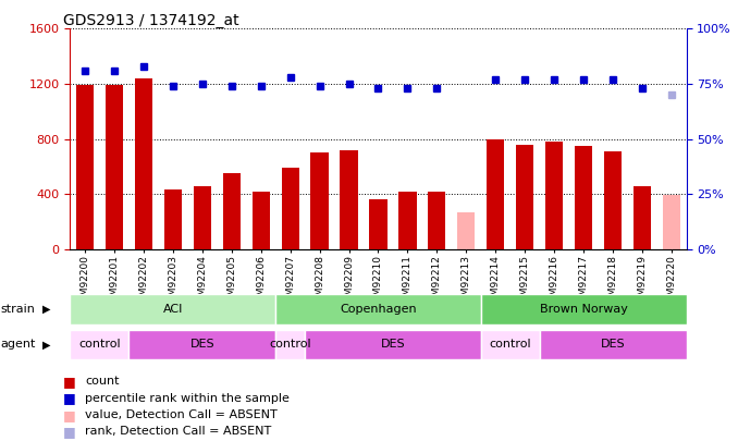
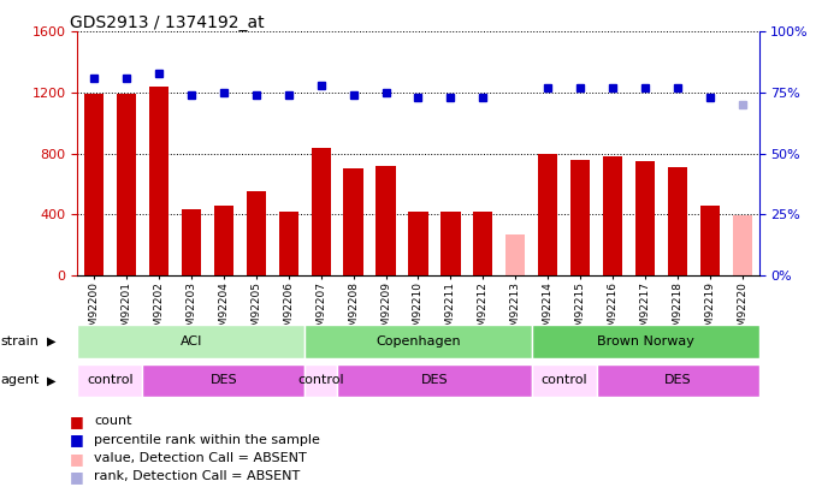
GSM92207: 590 -> 840
GSM92210: 360 -> 420
